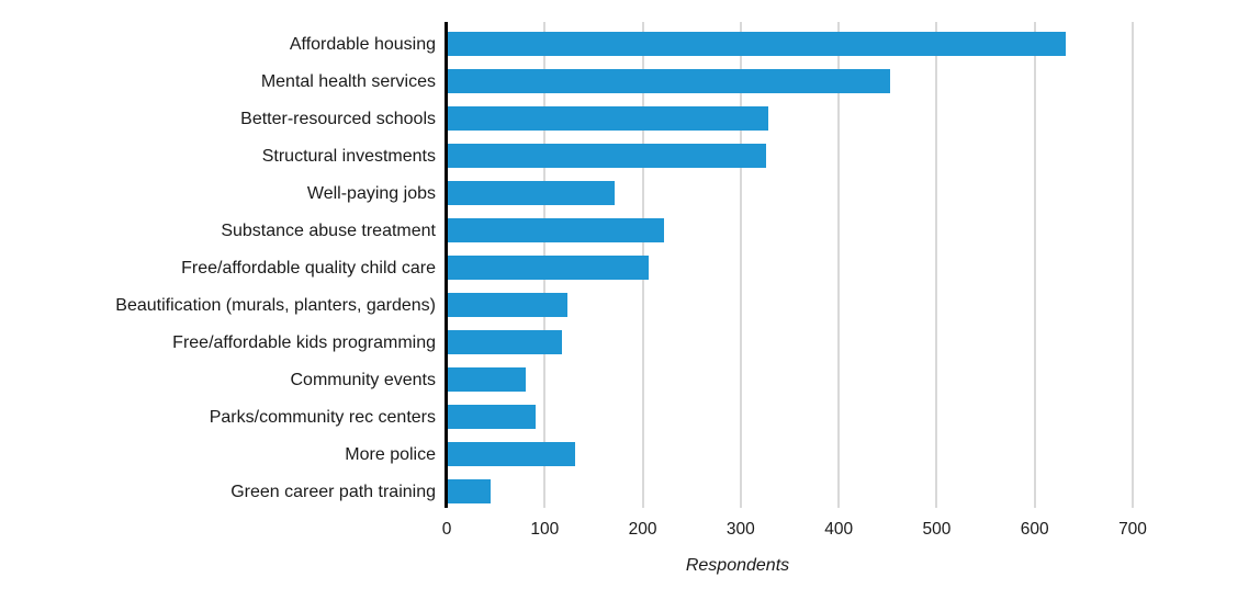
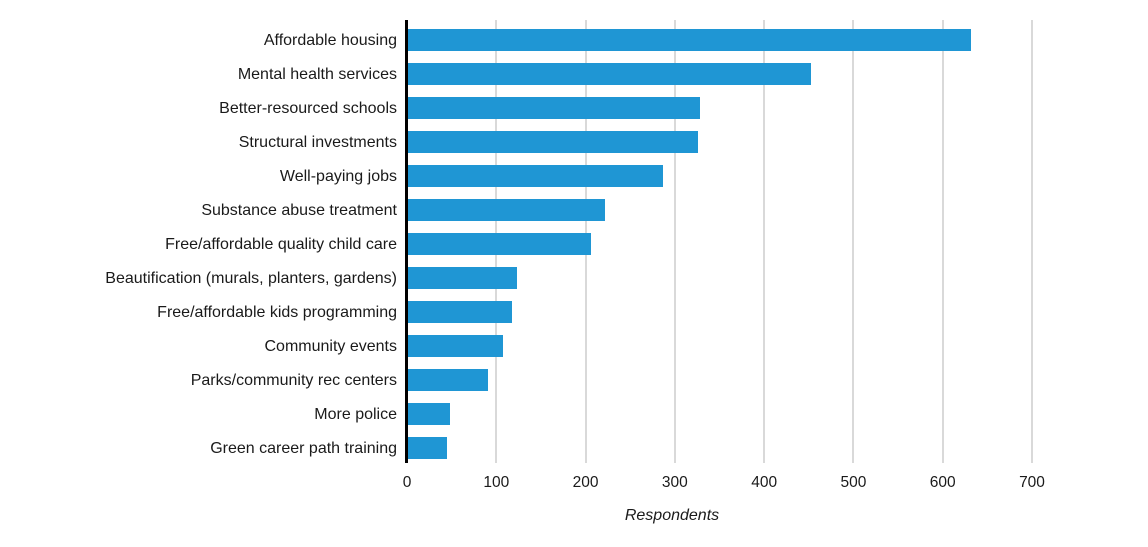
Well-paying jobs: 170 -> 290
Community events: 80 -> 110
More police: 130 -> 50
